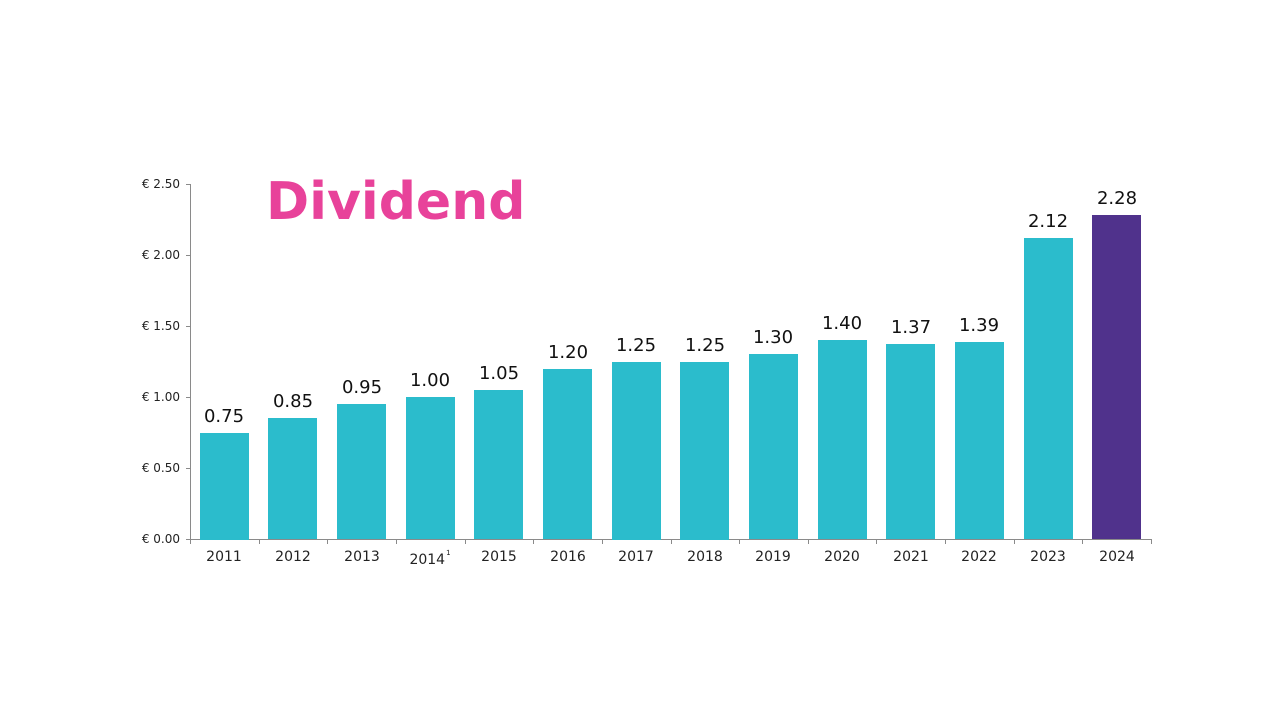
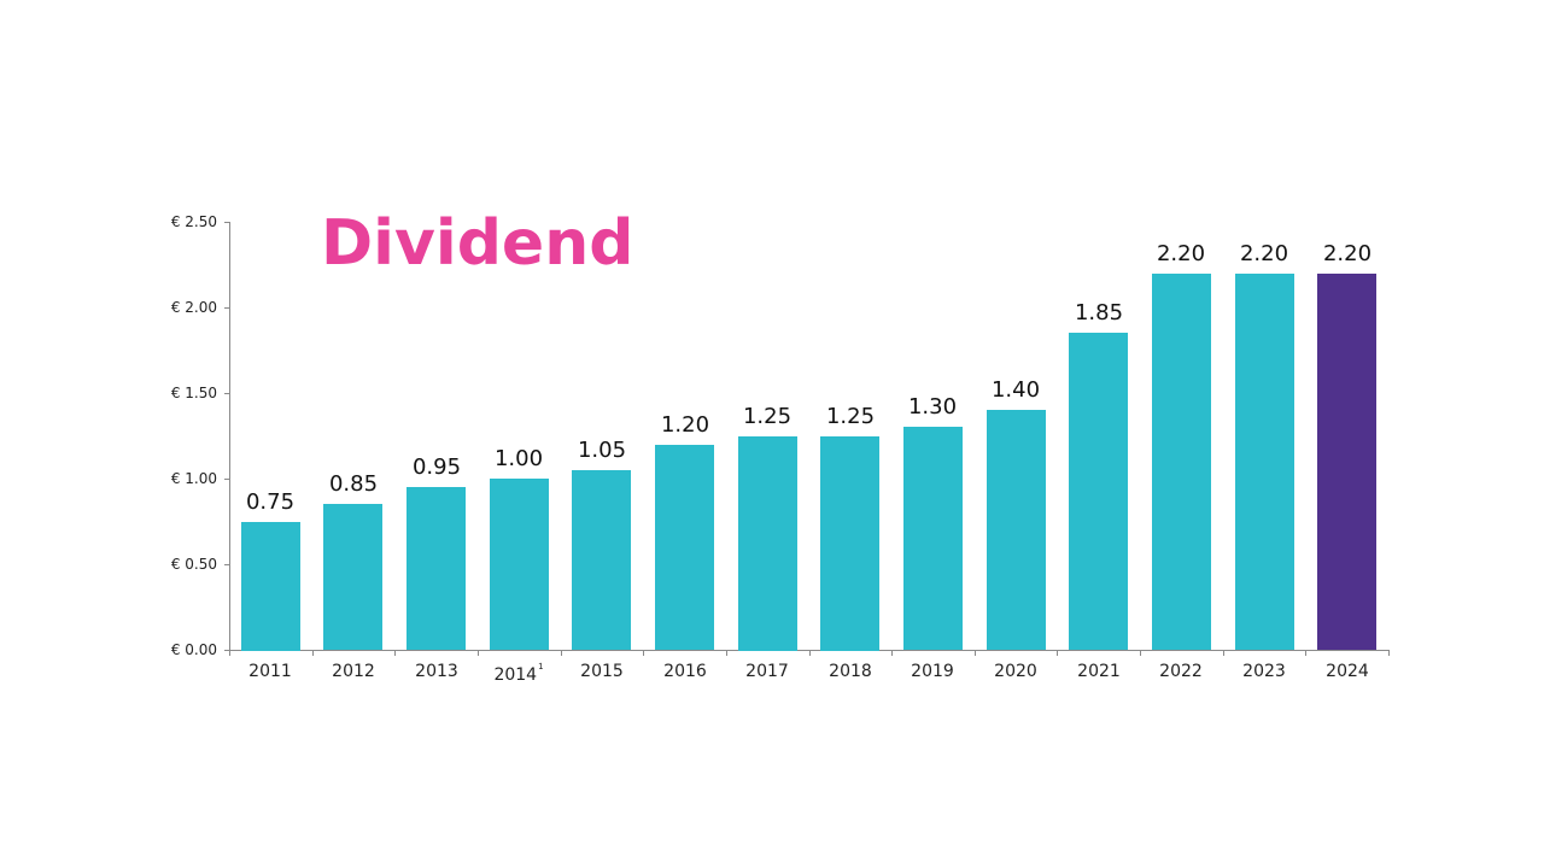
2021: 1.37 -> 1.85
2022: 1.39 -> 2.20
2023: 2.12 -> 2.20
2024: 2.28 -> 2.20
